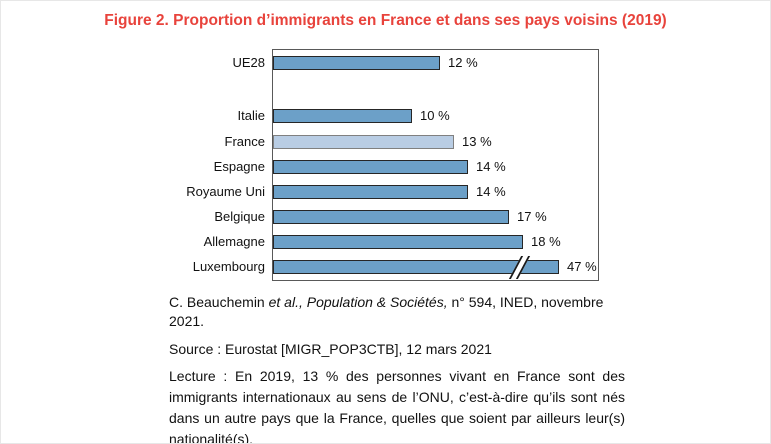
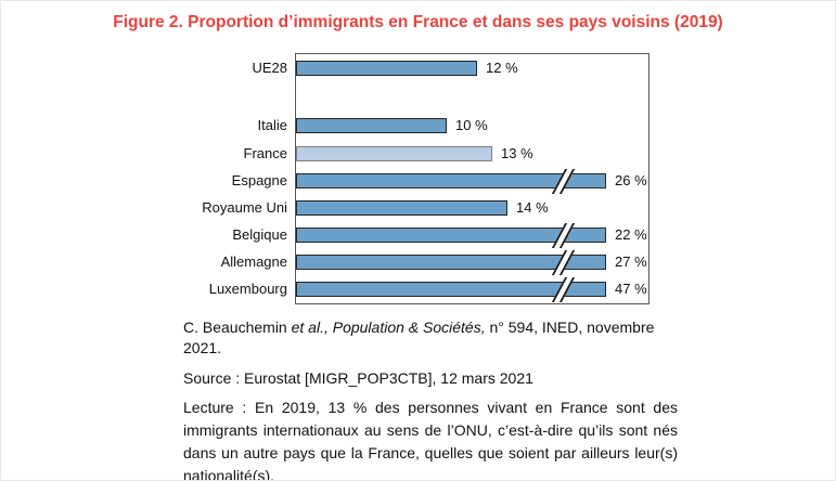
Espagne: 14 -> 26
Belgique: 17 -> 22
Allemagne: 18 -> 27
